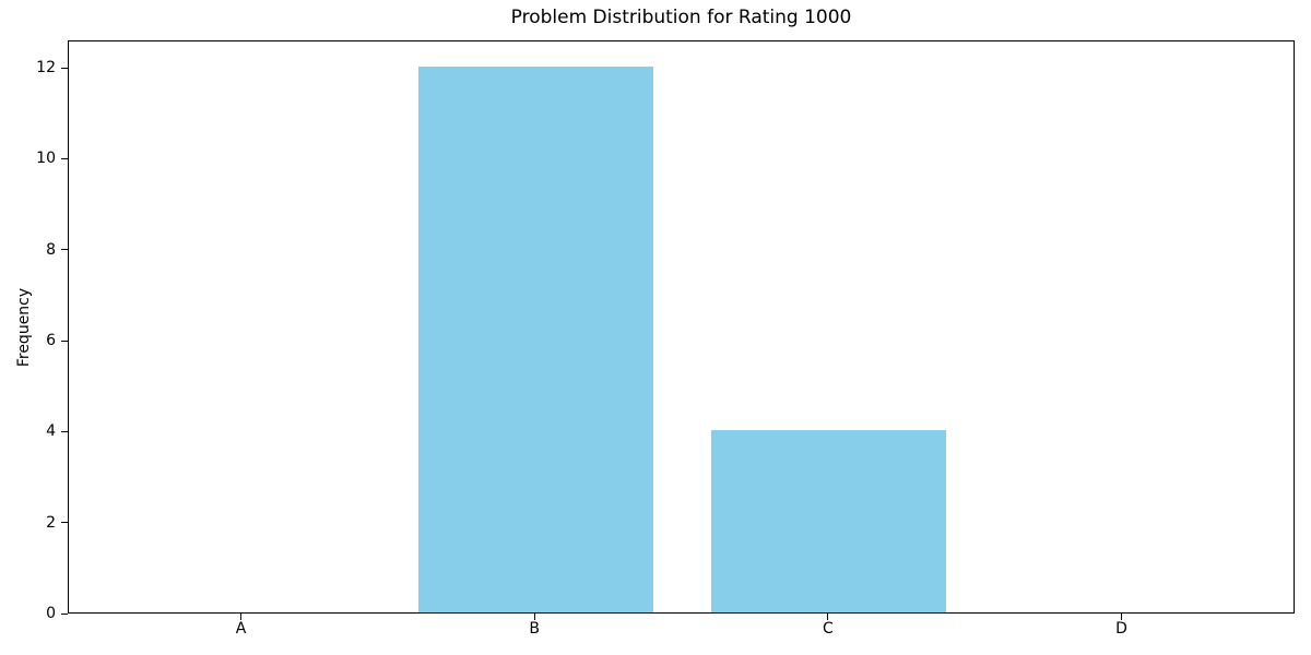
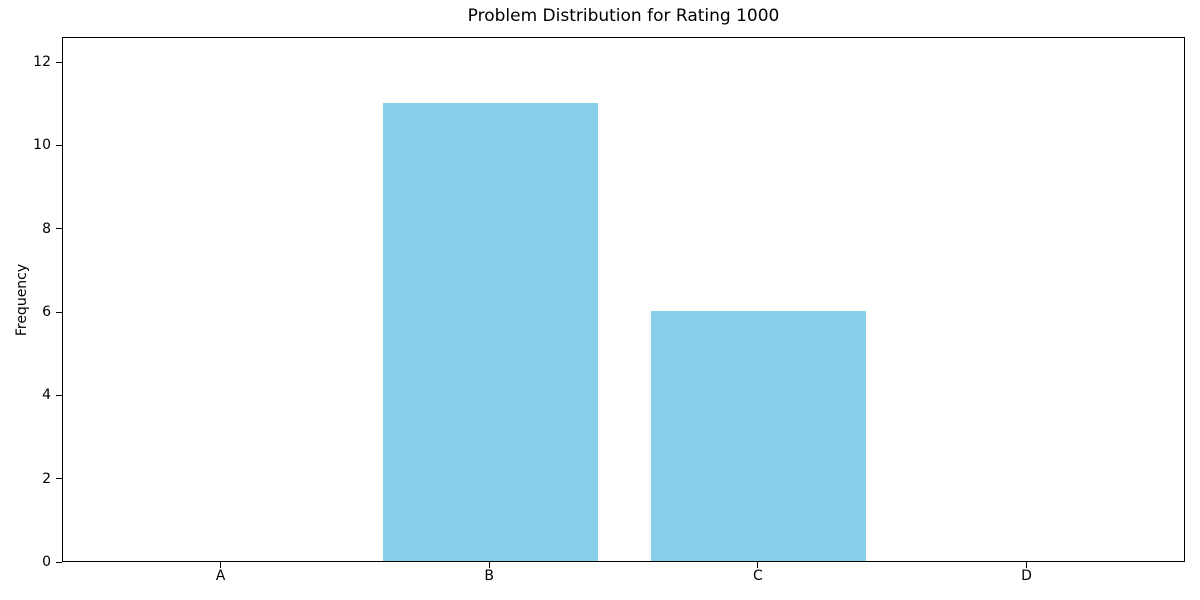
B: 12 -> 11
C: 4 -> 6
